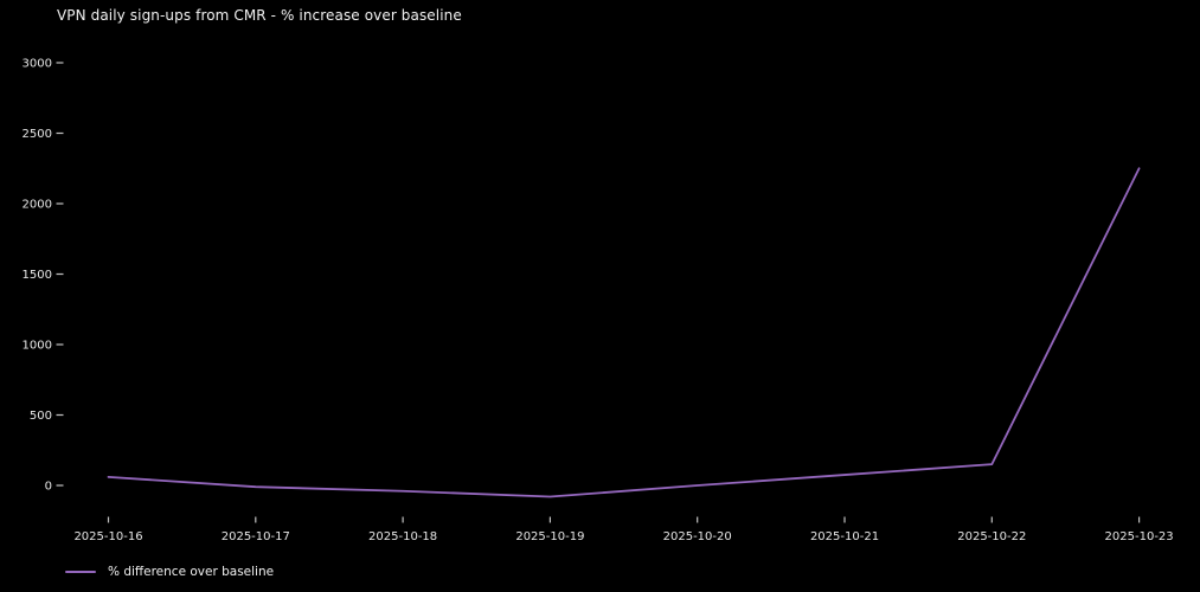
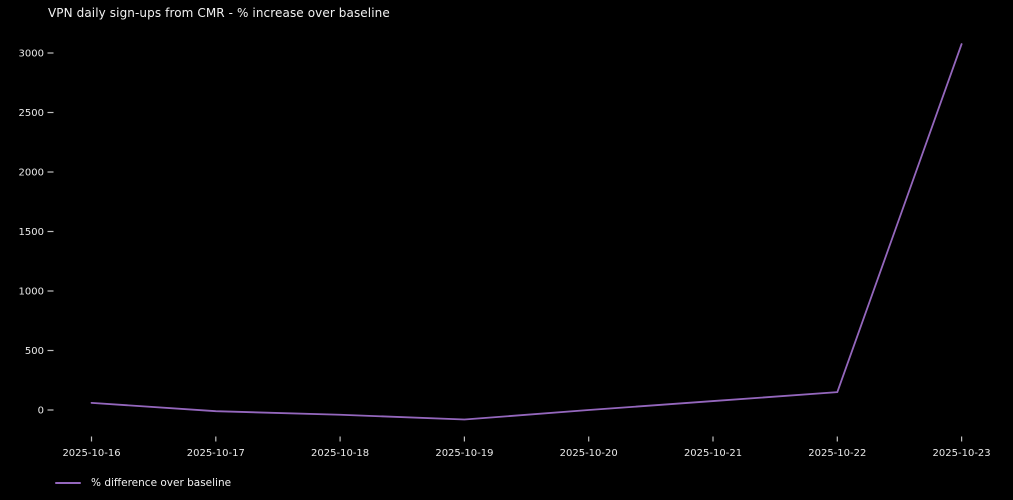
2025-10-23: 2250 -> 3080
